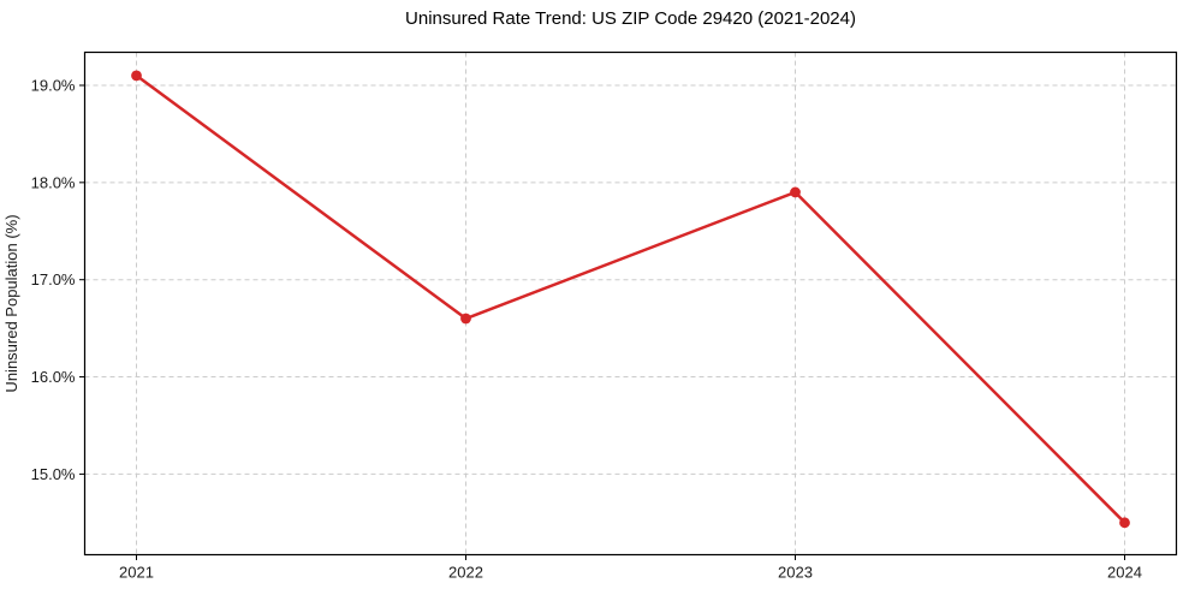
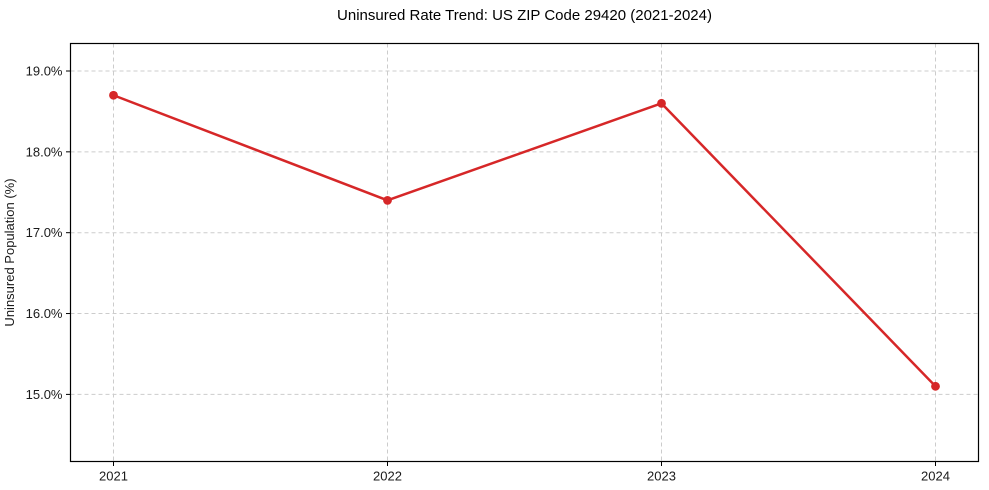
2021: 19.1% -> 18.7%
2022: 16.6% -> 17.4%
2023: 17.9% -> 18.6%
2024: 14.5% -> 15.1%
